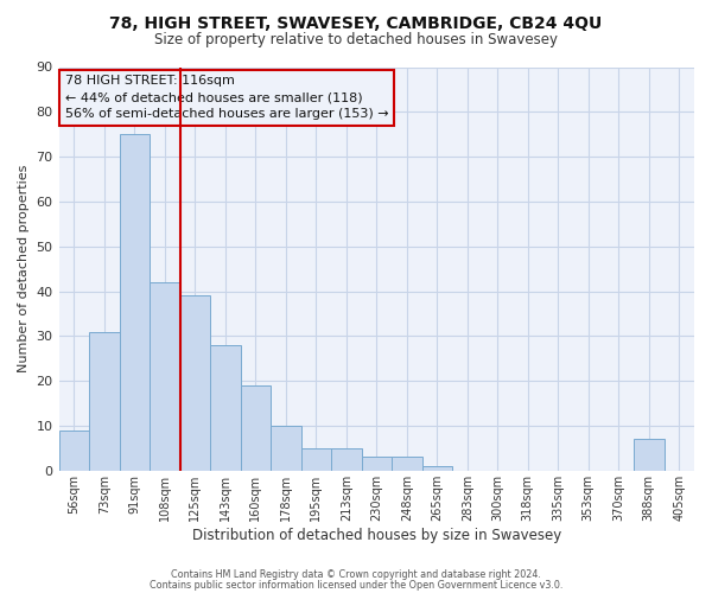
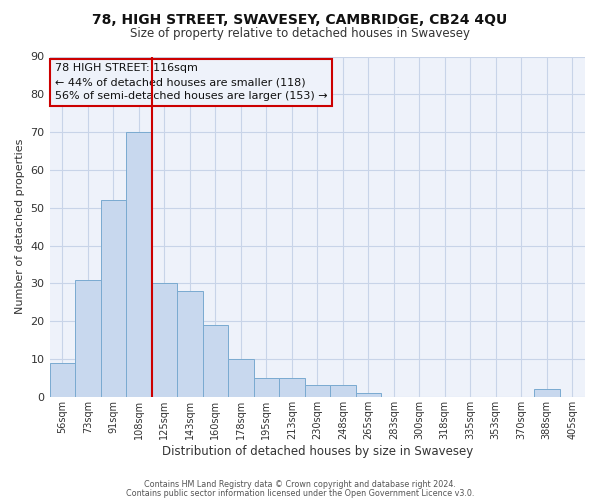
91sqm: 75 -> 52
108sqm: 42 -> 70
125sqm: 39 -> 30
388sqm: 7 -> 2
